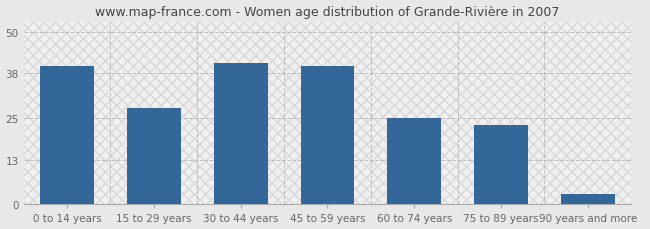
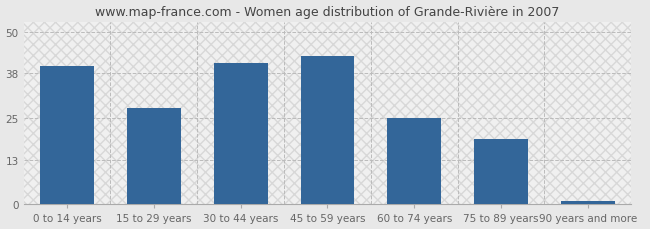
45 to 59 years: 40 -> 43
75 to 89 years: 23 -> 19
90 years and more: 3 -> 1
